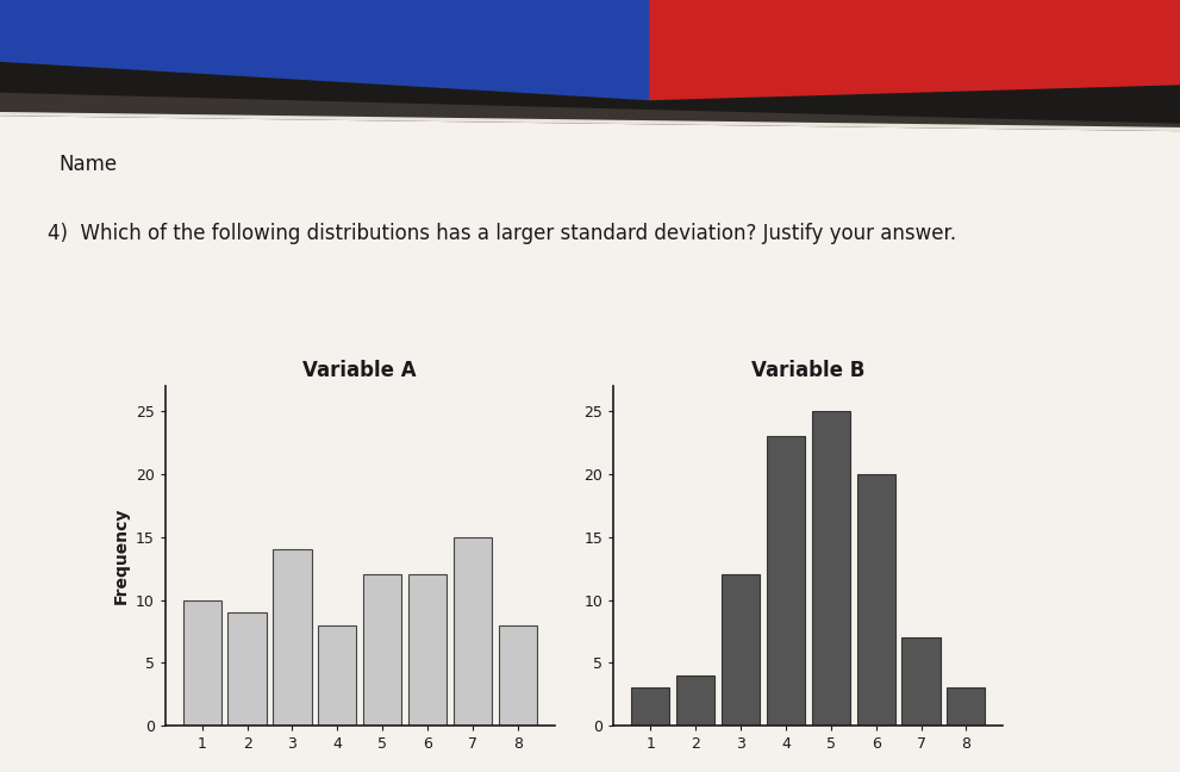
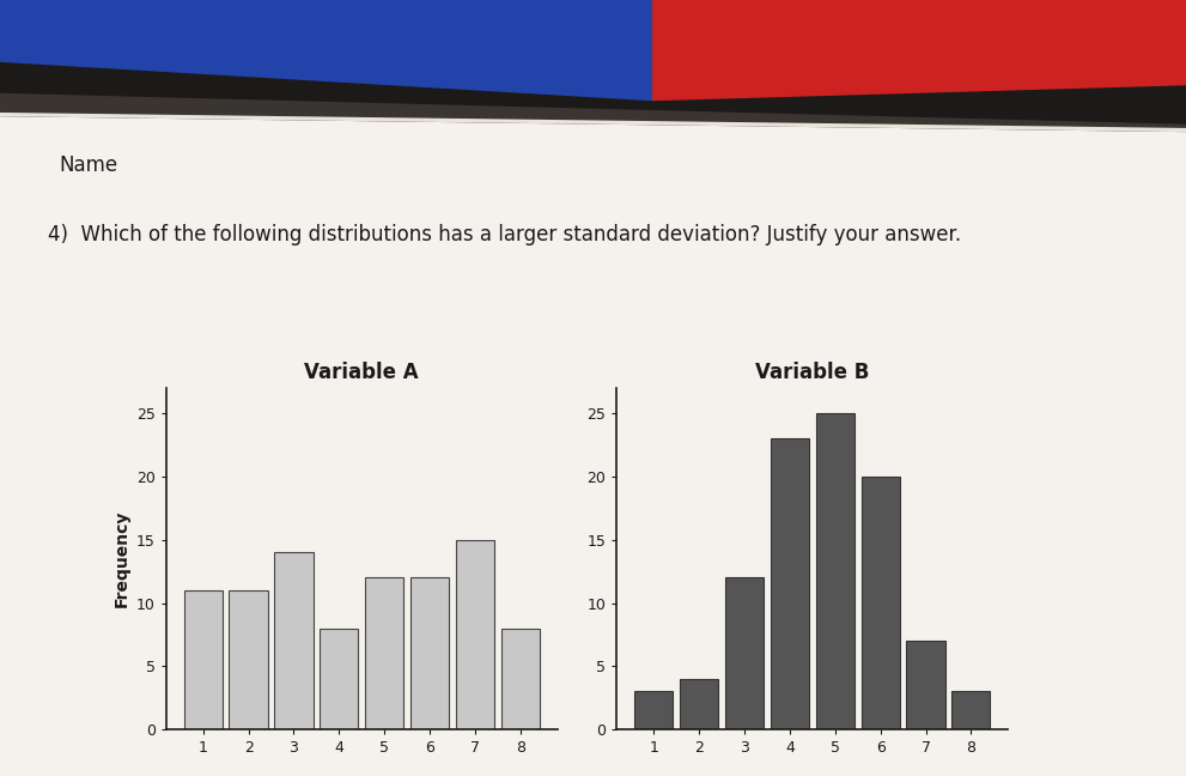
Variable A/1: 10 -> 11
Variable A/2: 9 -> 11
